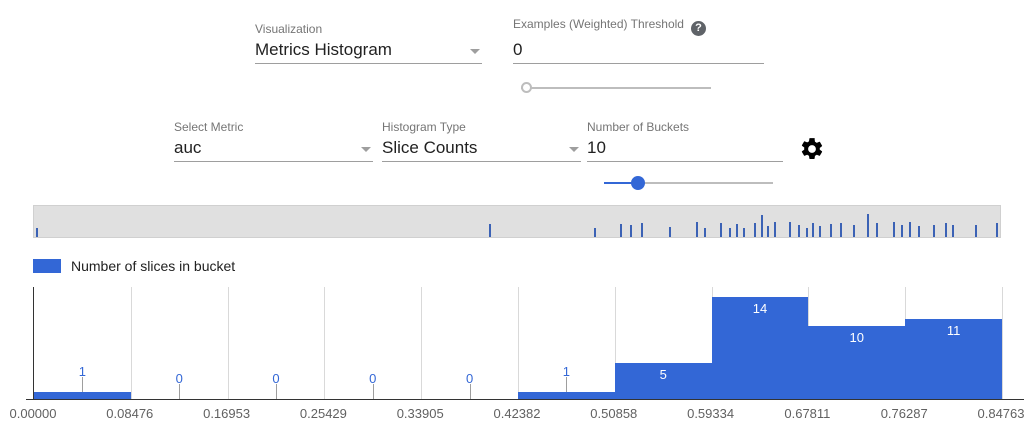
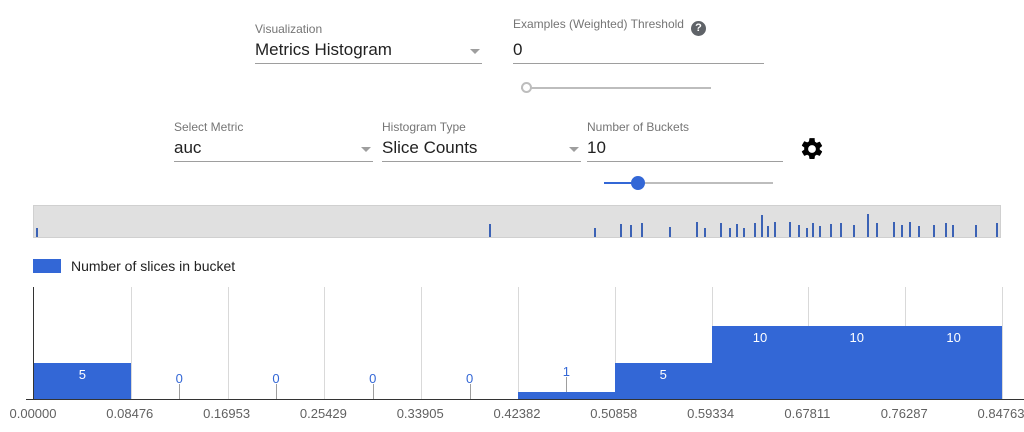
0.00000: 1 -> 5
0.59334: 14 -> 10
0.76287: 11 -> 10
